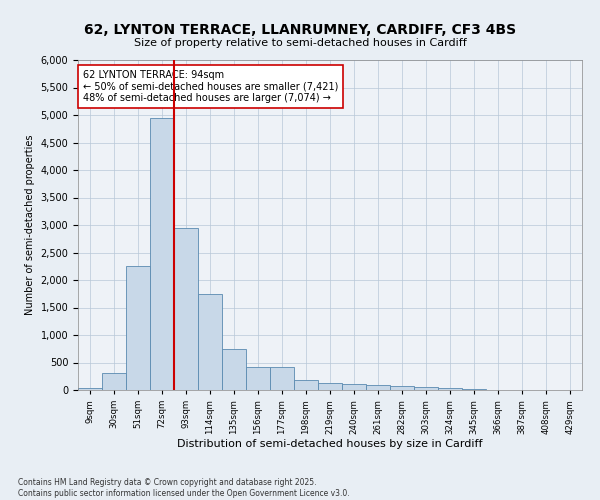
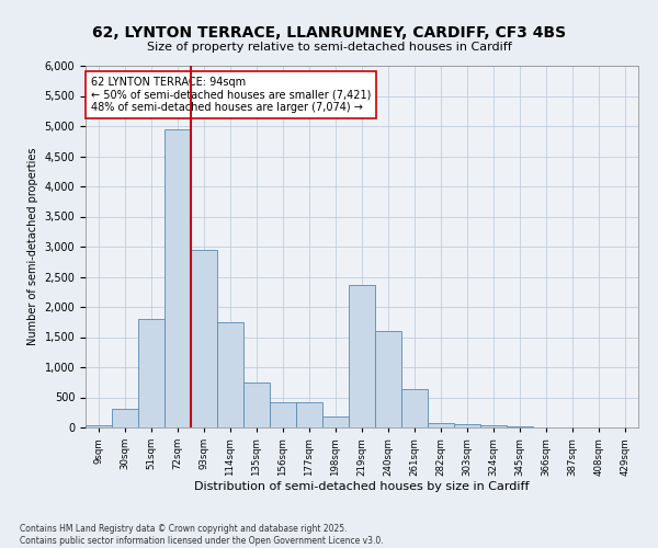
51sqm: 2,250 -> 1,800
219sqm: 130 -> 2,360
240sqm: 110 -> 1,600
261sqm: 90 -> 640
